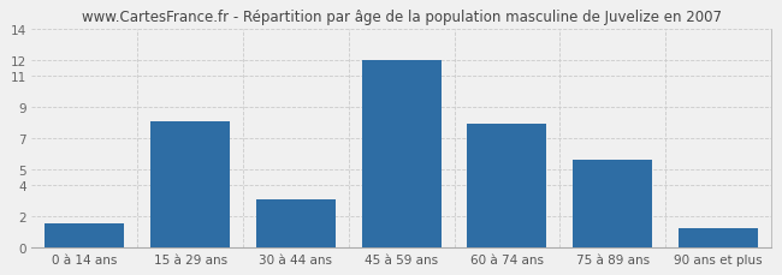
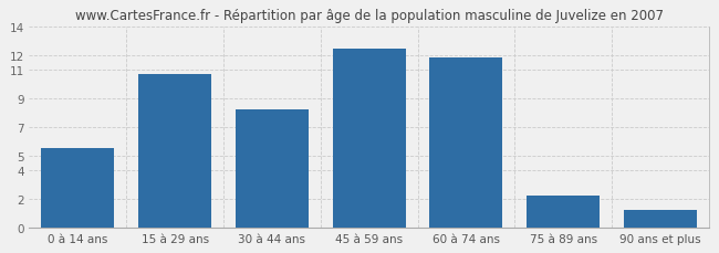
0 à 14 ans: 1.5 -> 5.5
15 à 29 ans: 8.1 -> 10.7
30 à 44 ans: 3.1 -> 8.2
45 à 59 ans: 12.0 -> 12.5
60 à 74 ans: 7.9 -> 11.9
75 à 89 ans: 5.6 -> 2.2
